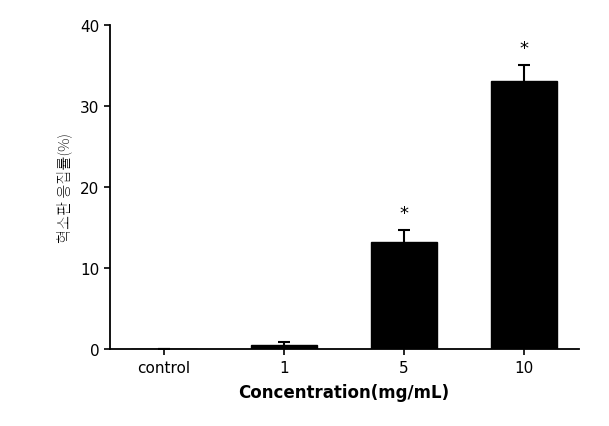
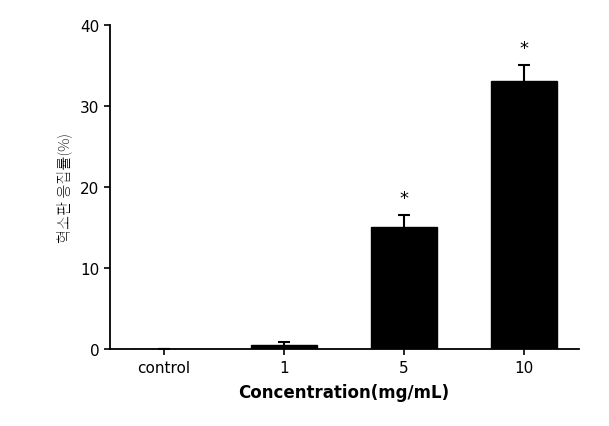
5: 13.2 -> 15.0
